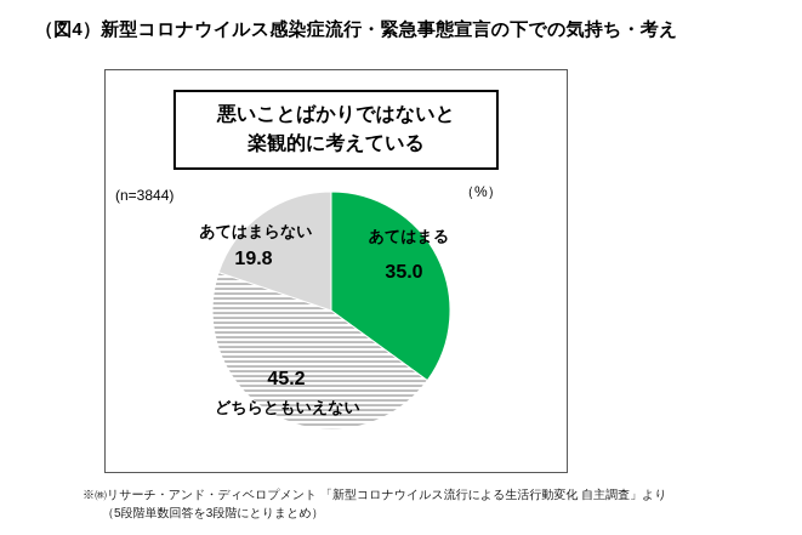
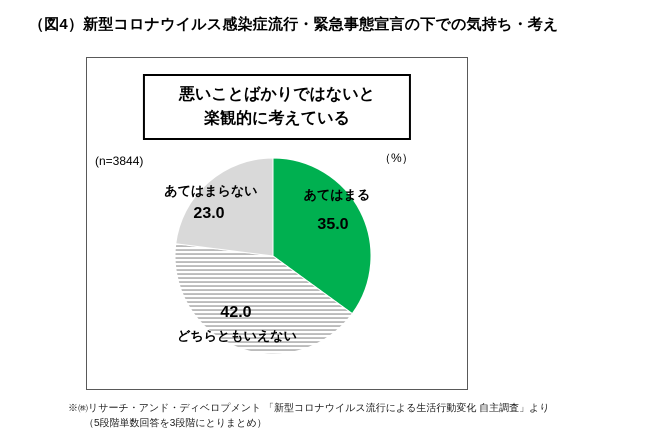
どちらともいえない: 45.2 -> 42.0
あてはまらない: 19.8 -> 23.0
